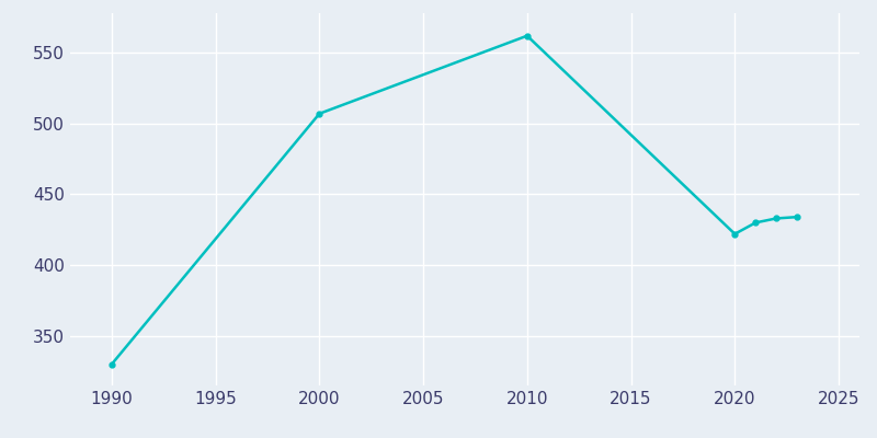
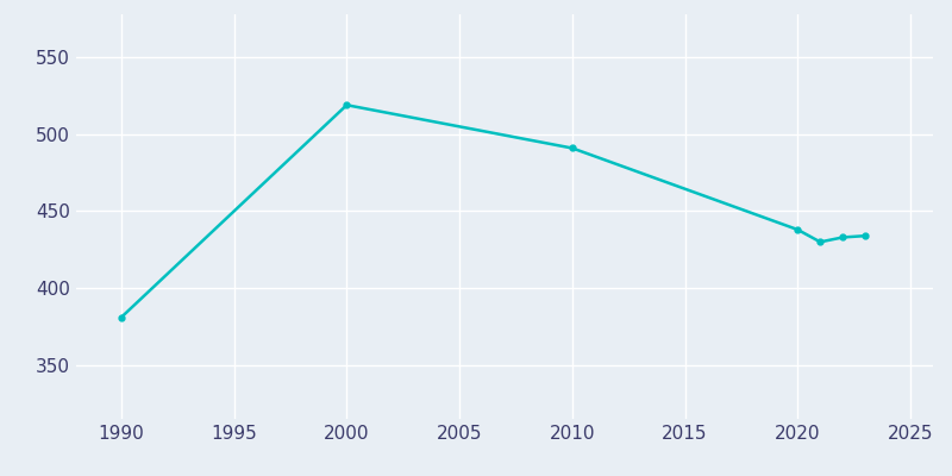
1990: 330 -> 381
2000: 507 -> 519
2010: 562 -> 491
2020: 422 -> 438
